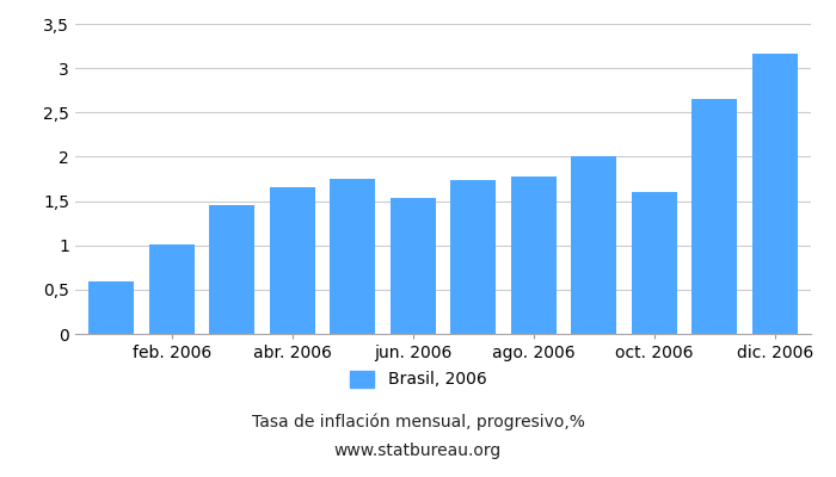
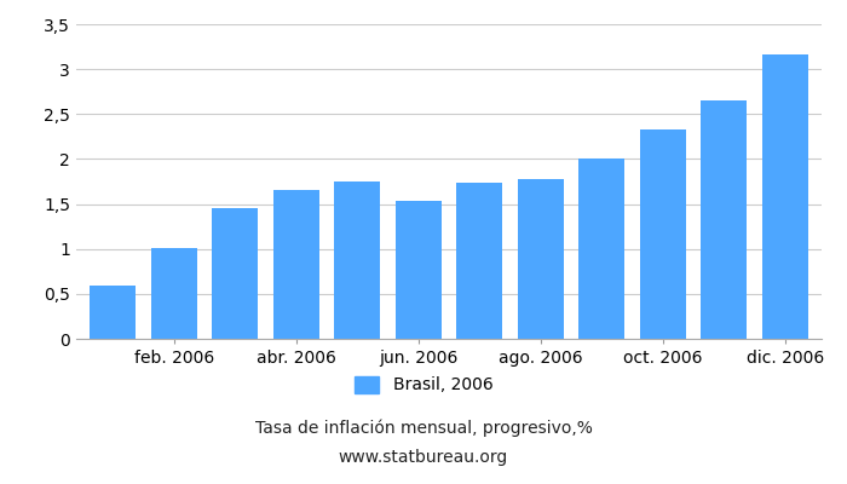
oct. 2006: 1,60 -> 2,33
